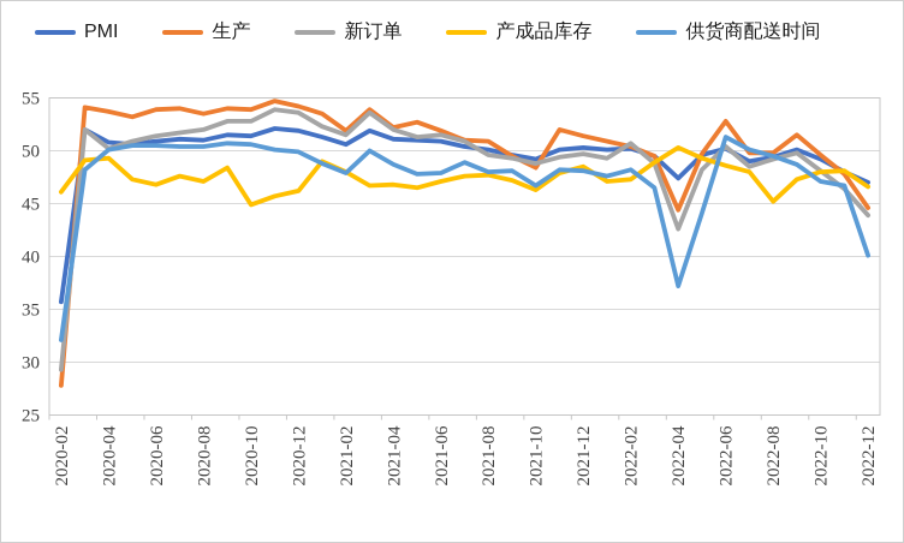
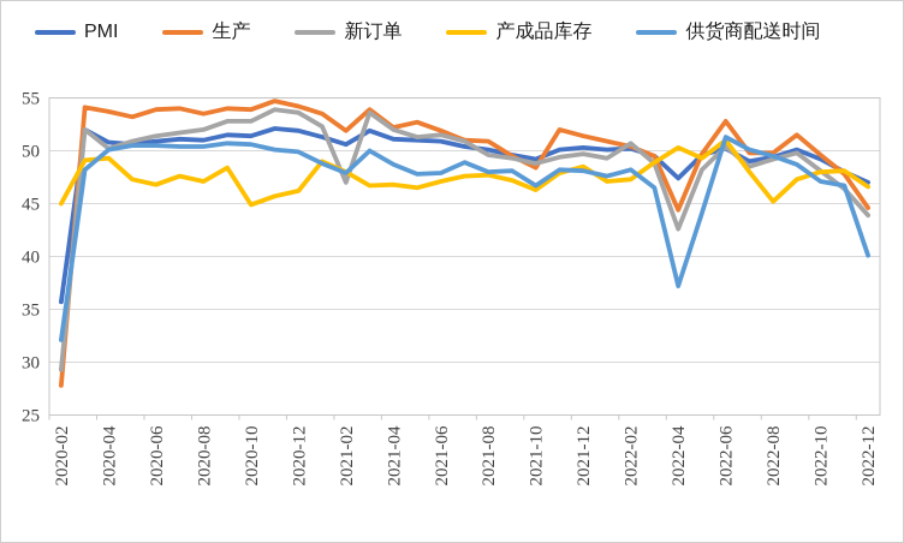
产成品库存/2020-02: 46 -> 45
新订单/2021-02: 52 -> 47
产成品库存/2022-06: 49 -> 51
